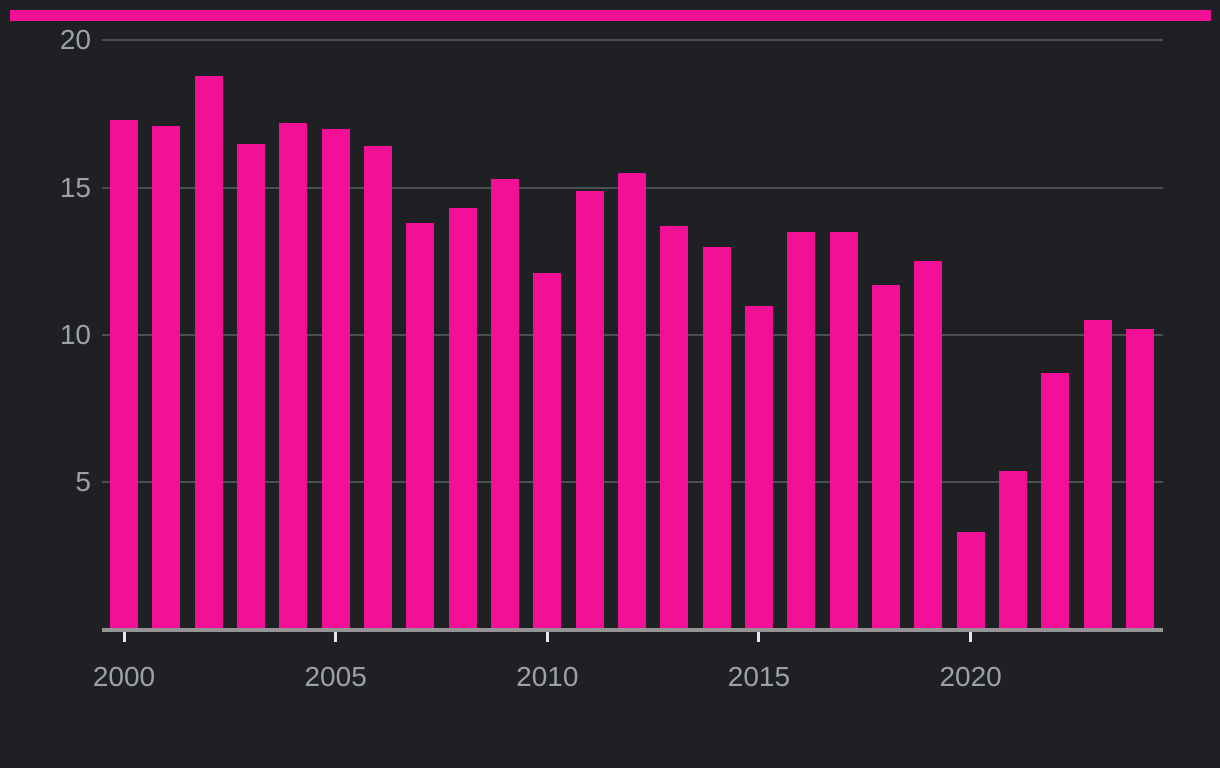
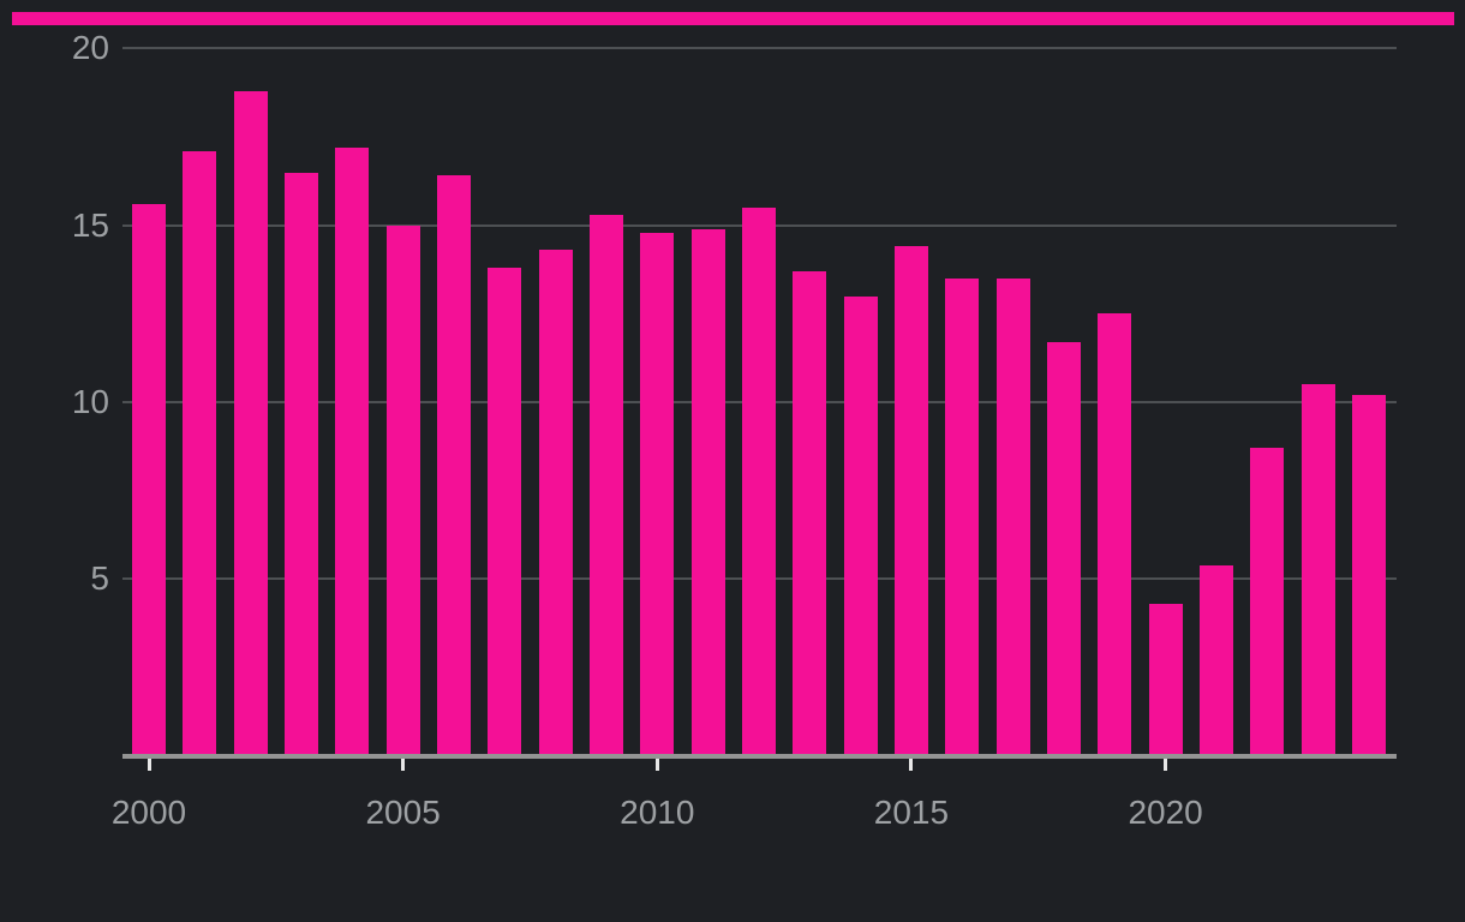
2000: 17.3 -> 15.6
2005: 17.0 -> 15.0
2010: 12.1 -> 14.8
2015: 11.0 -> 14.4
2020: 3.3 -> 4.3
